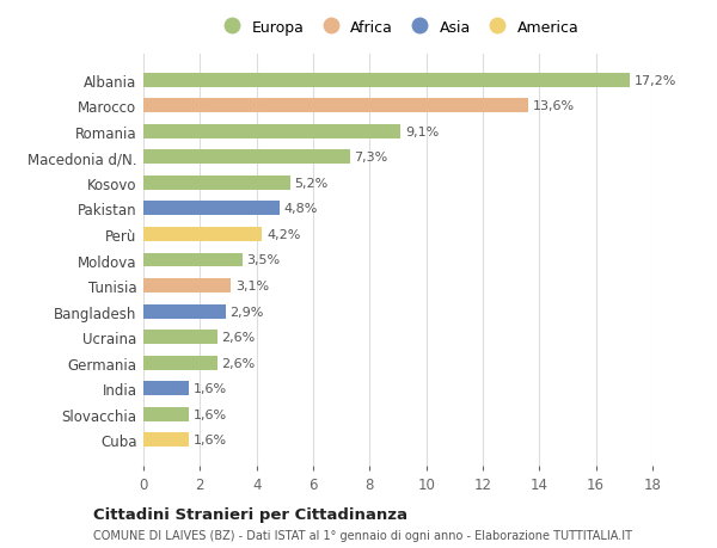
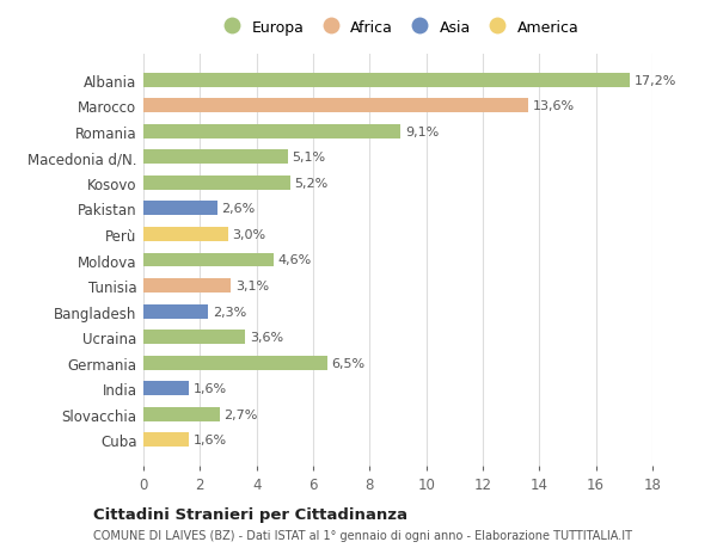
Macedonia d/N.: 7,3% -> 5,1%
Pakistan: 4,8% -> 2,6%
Perù: 4,2% -> 3,0%
Moldova: 3,5% -> 4,6%
Bangladesh: 2,9% -> 2,3%
Ucraina: 2,6% -> 3,6%
Germania: 2,6% -> 6,5%
Slovacchia: 1,6% -> 2,7%
